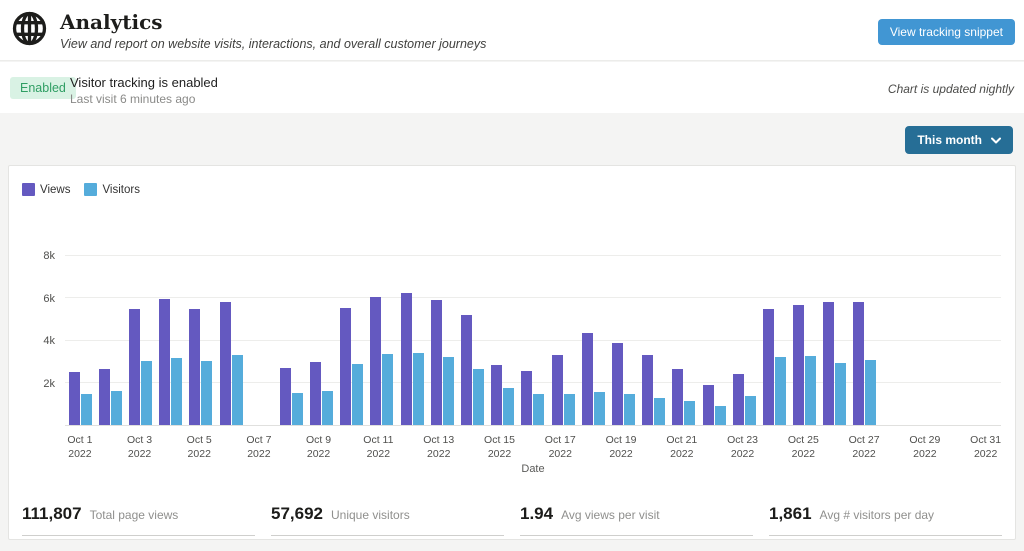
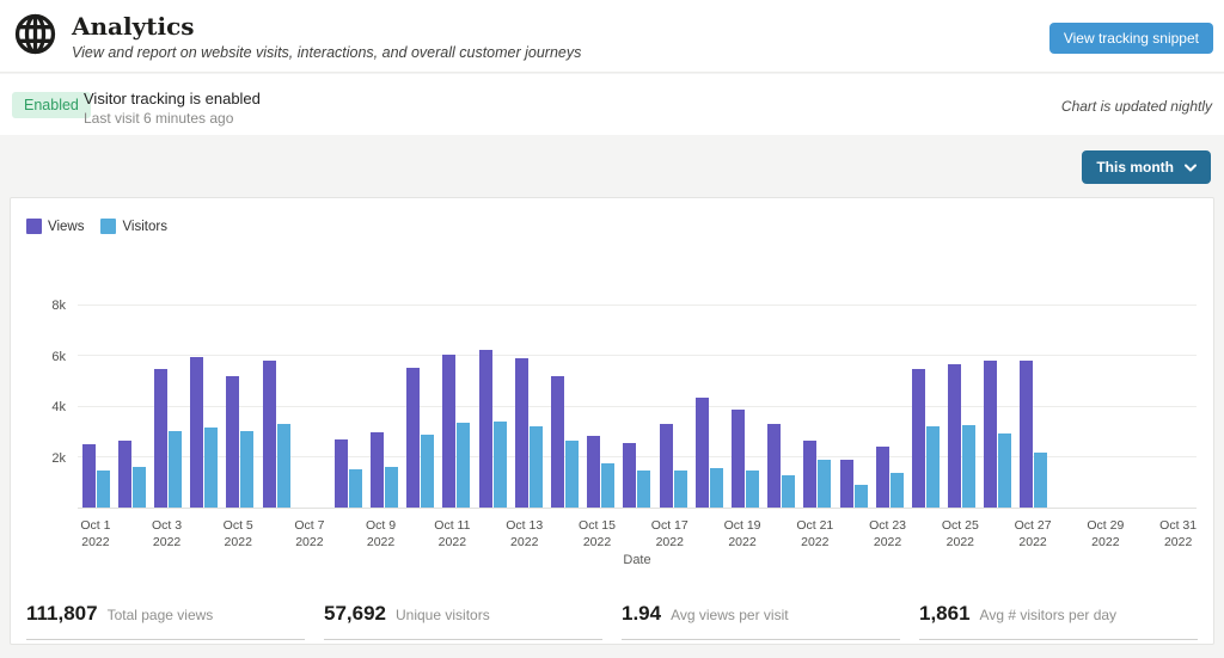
Views/Oct 5 2022: 5.5k -> 5.2k
Visitors/Oct 21 2022: 1.2k -> 1.9k
Visitors/Oct 27 2022: 3.1k -> 2.2k
